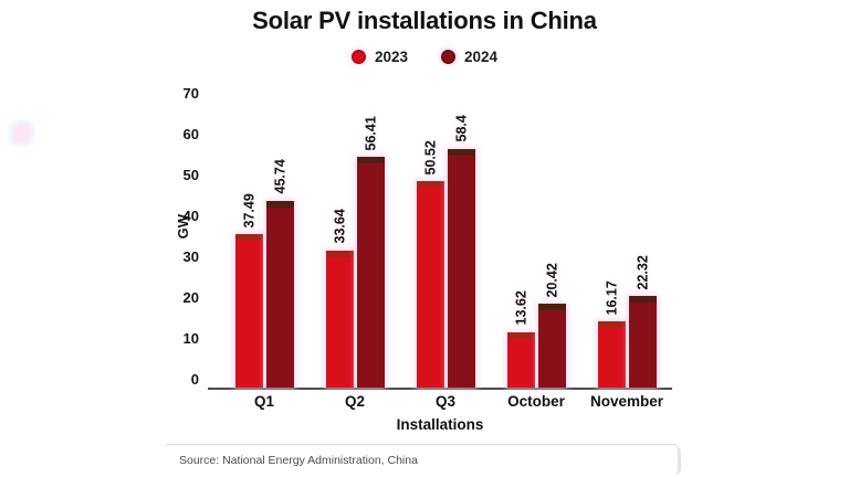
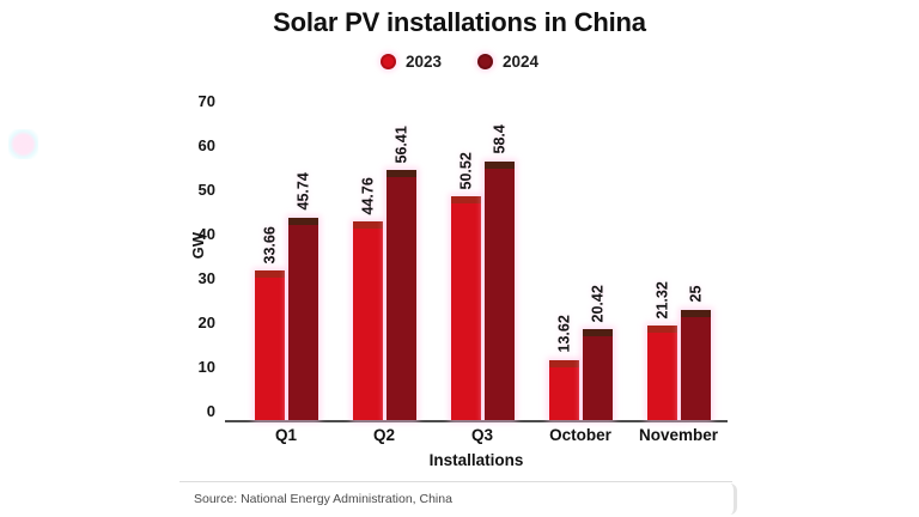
2023/Q1: 37.49 -> 33.66
2023/Q2: 33.64 -> 44.76
2023/November: 16.17 -> 21.32
2024/November: 22.32 -> 25
